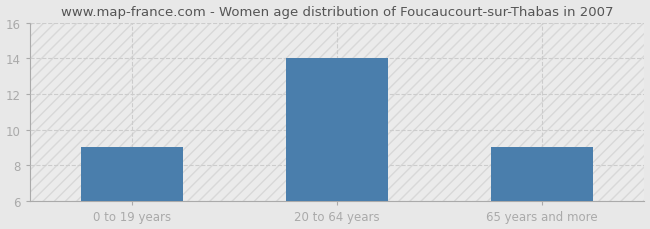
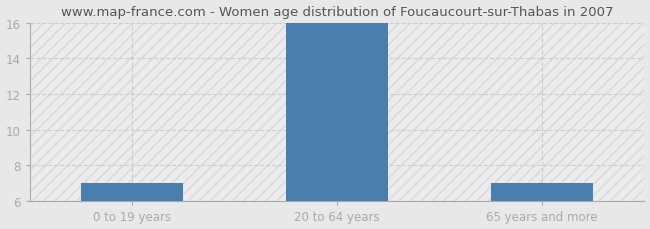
0 to 19 years: 9 -> 7
20 to 64 years: 14 -> 16
65 years and more: 9 -> 7
